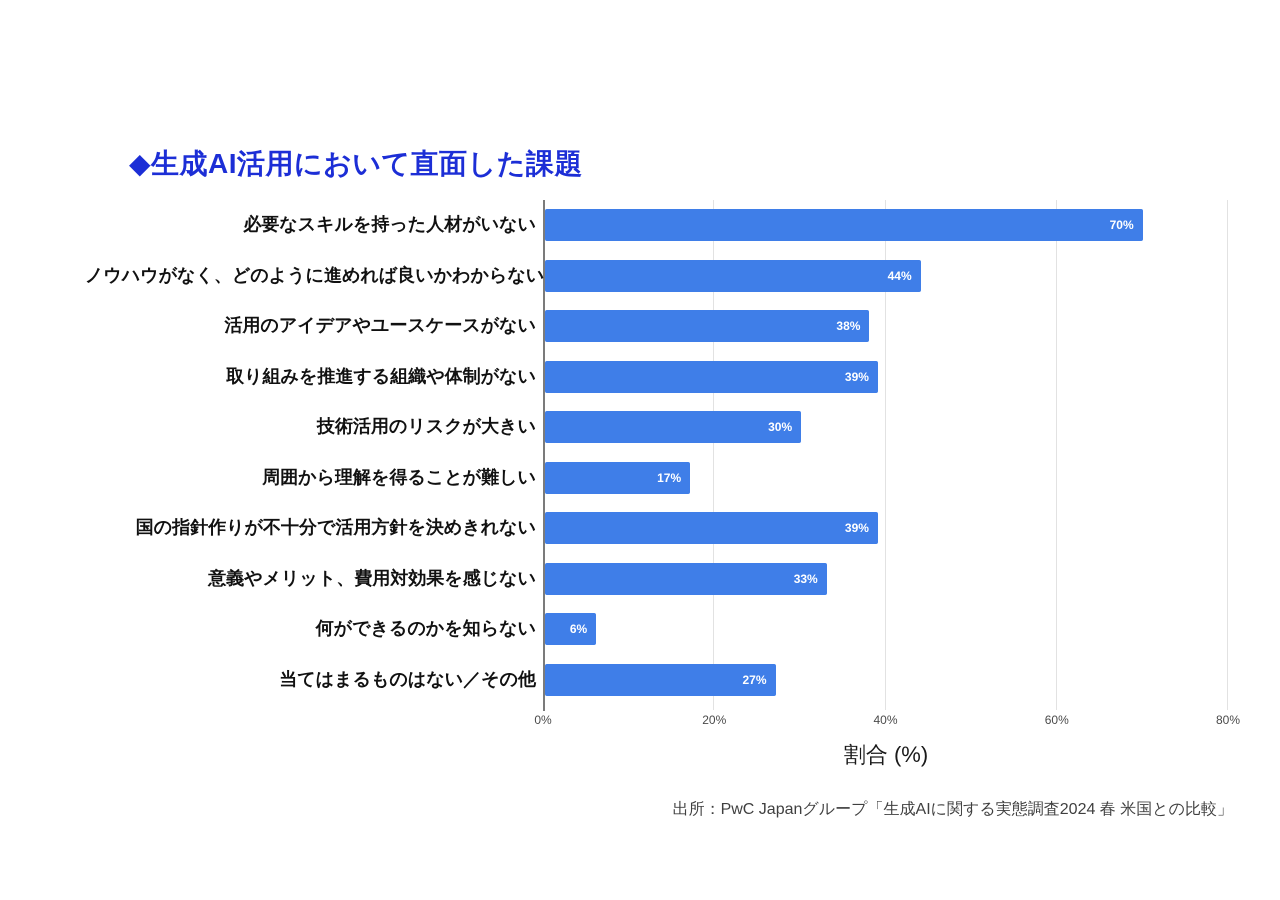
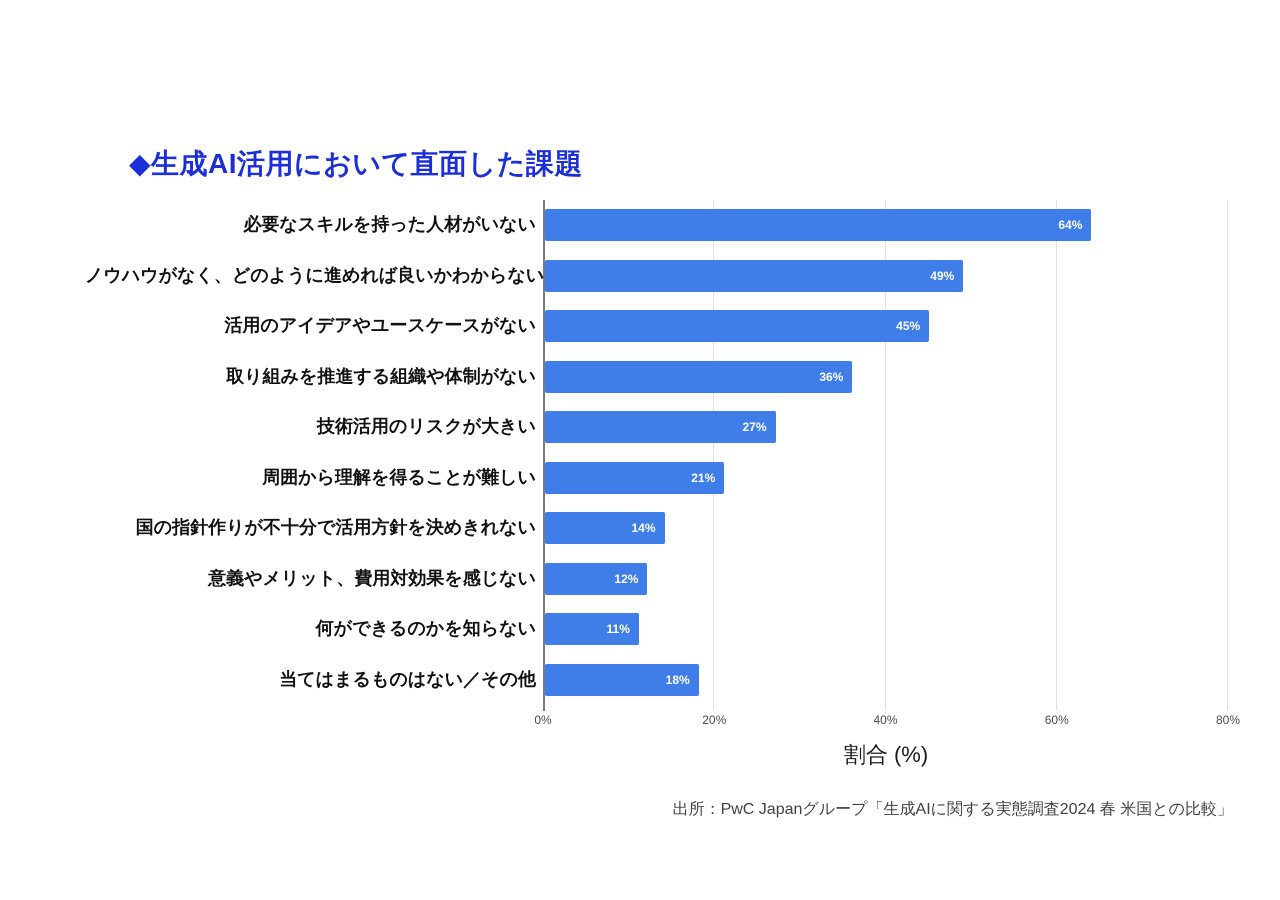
必要なスキルを持った人材がいない: 70% -> 64%
ノウハウがなく、どのように進めれば良いかわからない: 44% -> 49%
活用のアイデアやユースケースがない: 38% -> 45%
取り組みを推進する組織や体制がない: 39% -> 36%
技術活用のリスクが大きい: 30% -> 27%
周囲から理解を得ることが難しい: 17% -> 21%
国の指針作りが不十分で活用方針を決めきれない: 39% -> 14%
意義やメリット、費用対効果を感じない: 33% -> 12%
何ができるのかを知らない: 6% -> 11%
当てはまるものはない／その他: 27% -> 18%
